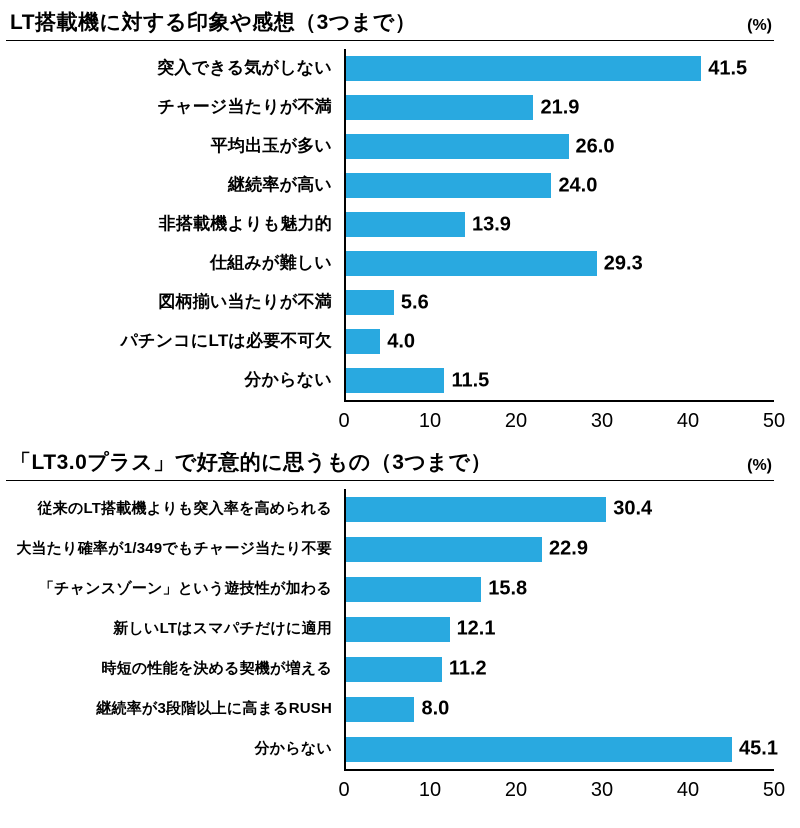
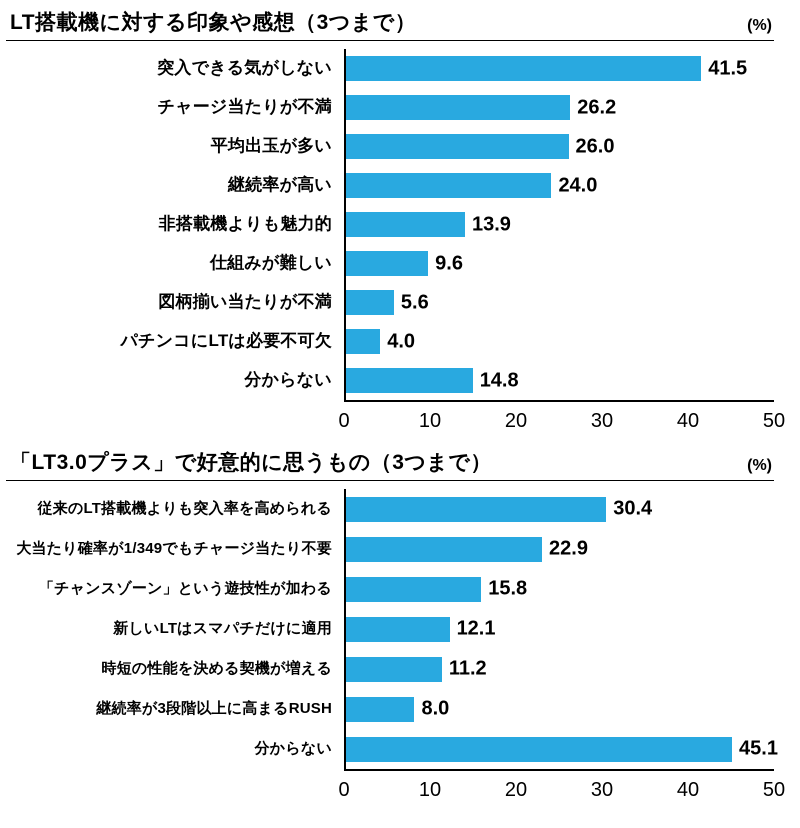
LT搭載機に対する印象や感想（3つまで）/チャージ当たりが不満: 21.9 -> 26.2
LT搭載機に対する印象や感想（3つまで）/仕組みが難しい: 29.3 -> 9.6
LT搭載機に対する印象や感想（3つまで）/分からない: 11.5 -> 14.8
